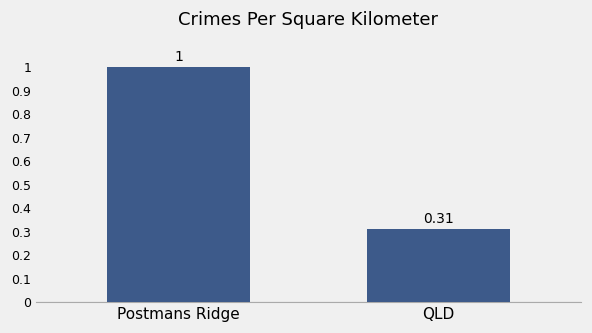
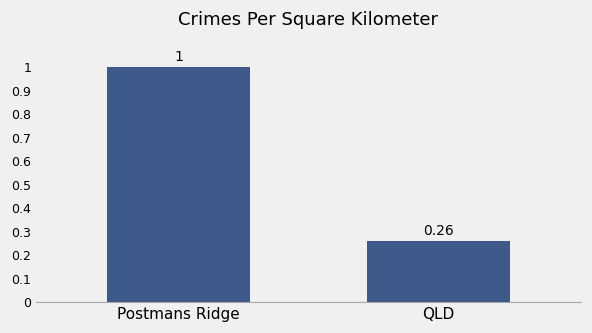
QLD: 0.31 -> 0.26
